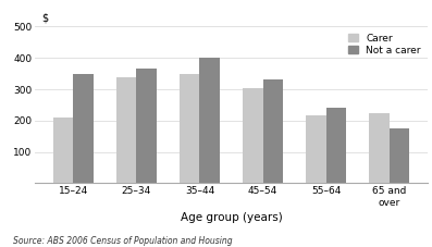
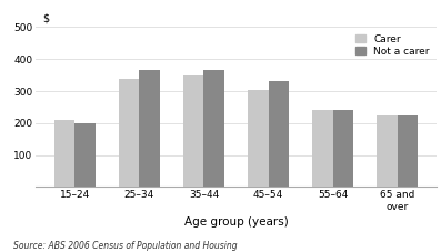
Not a carer/15–24: 350 -> 200
Not a carer/35–44: 400 -> 367
Carer/55–64: 215 -> 242
Not a carer/65 and over: 175 -> 225
